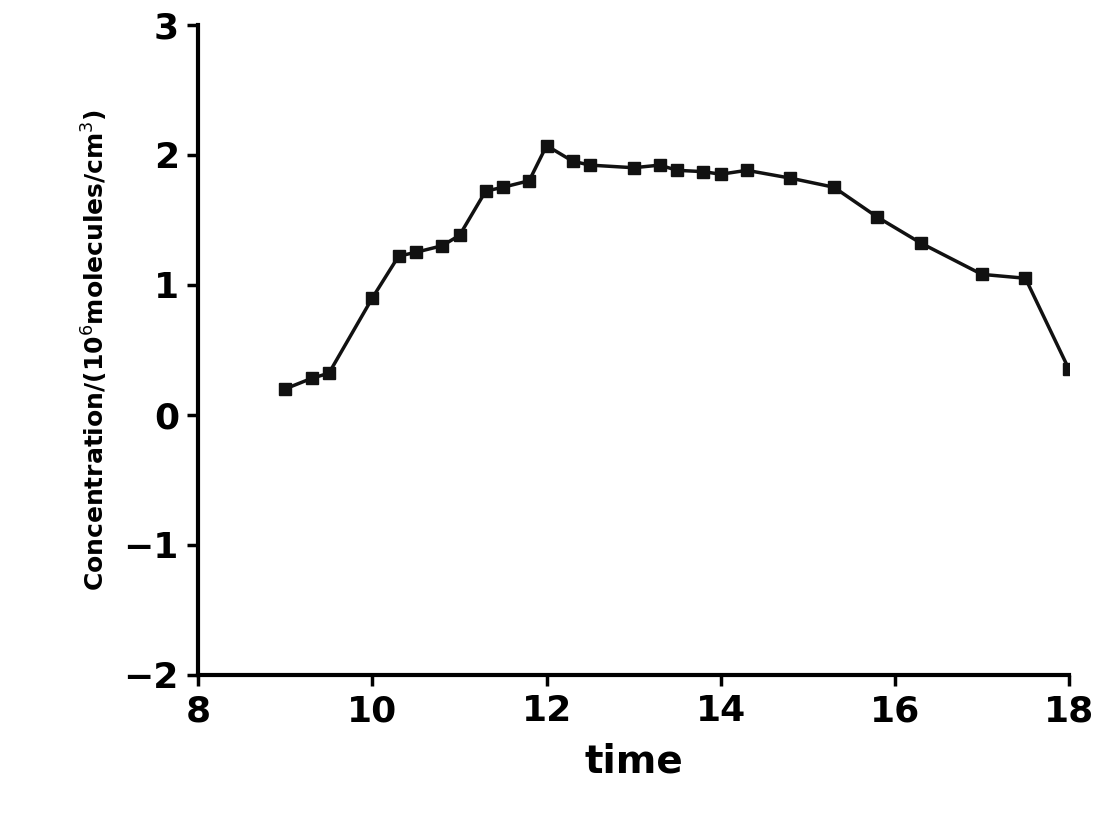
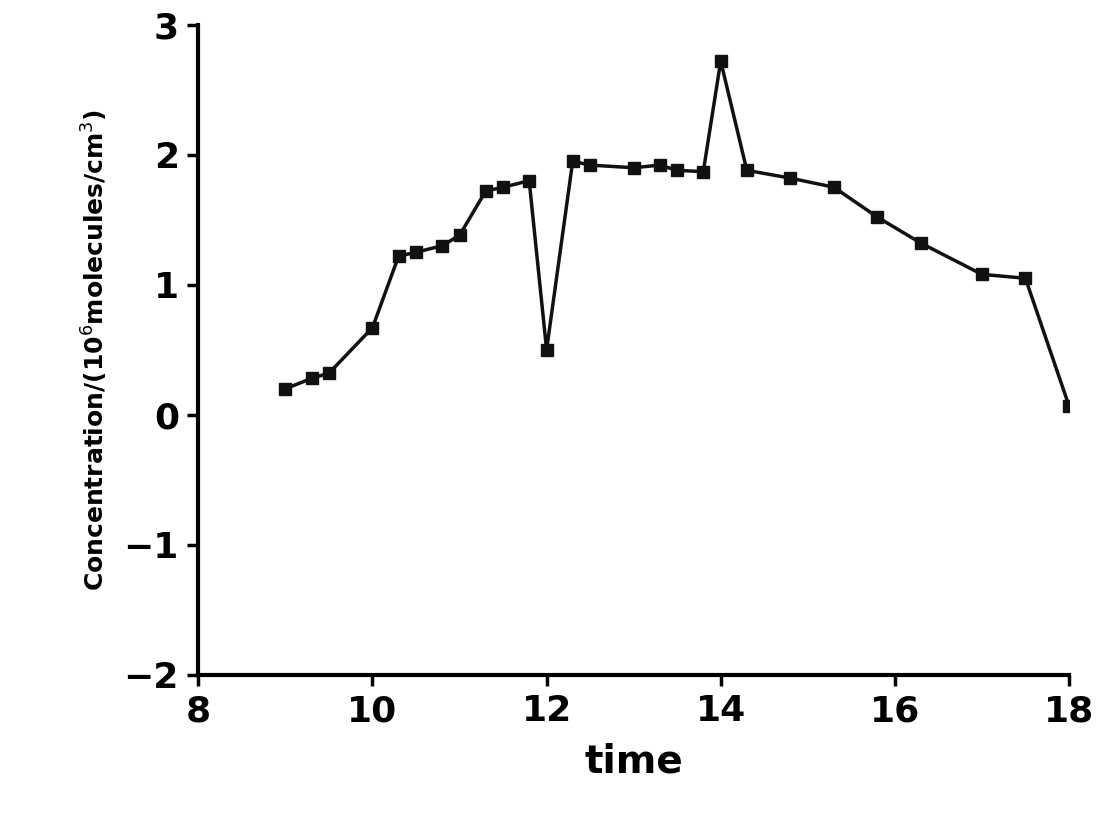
10: 0.90 -> 0.67
12: 2.07 -> 0.50
14: 1.85 -> 2.72
18: 0.35 -> 0.07
